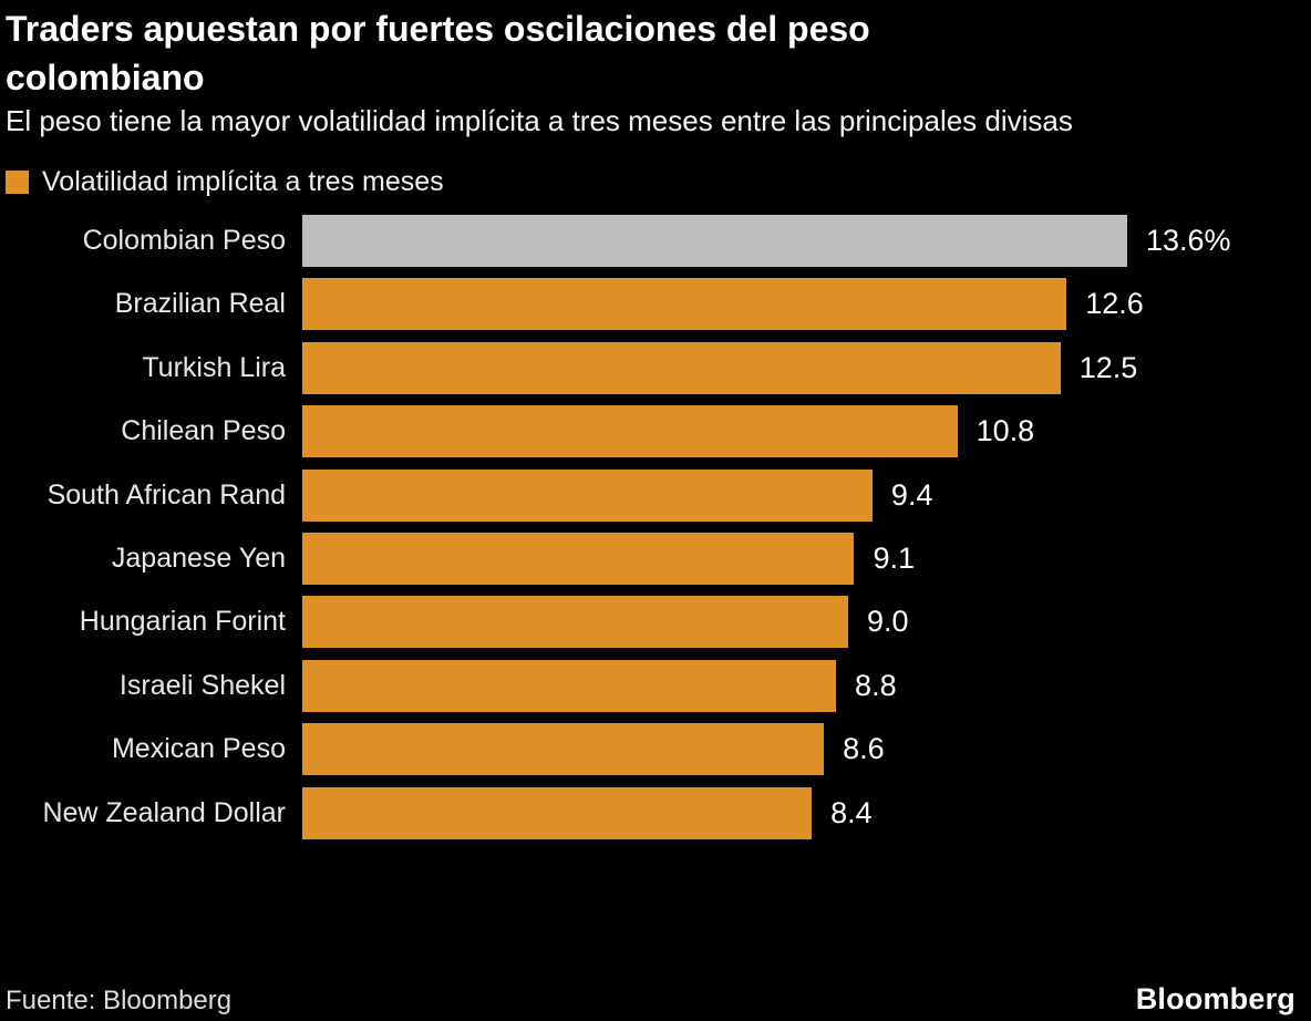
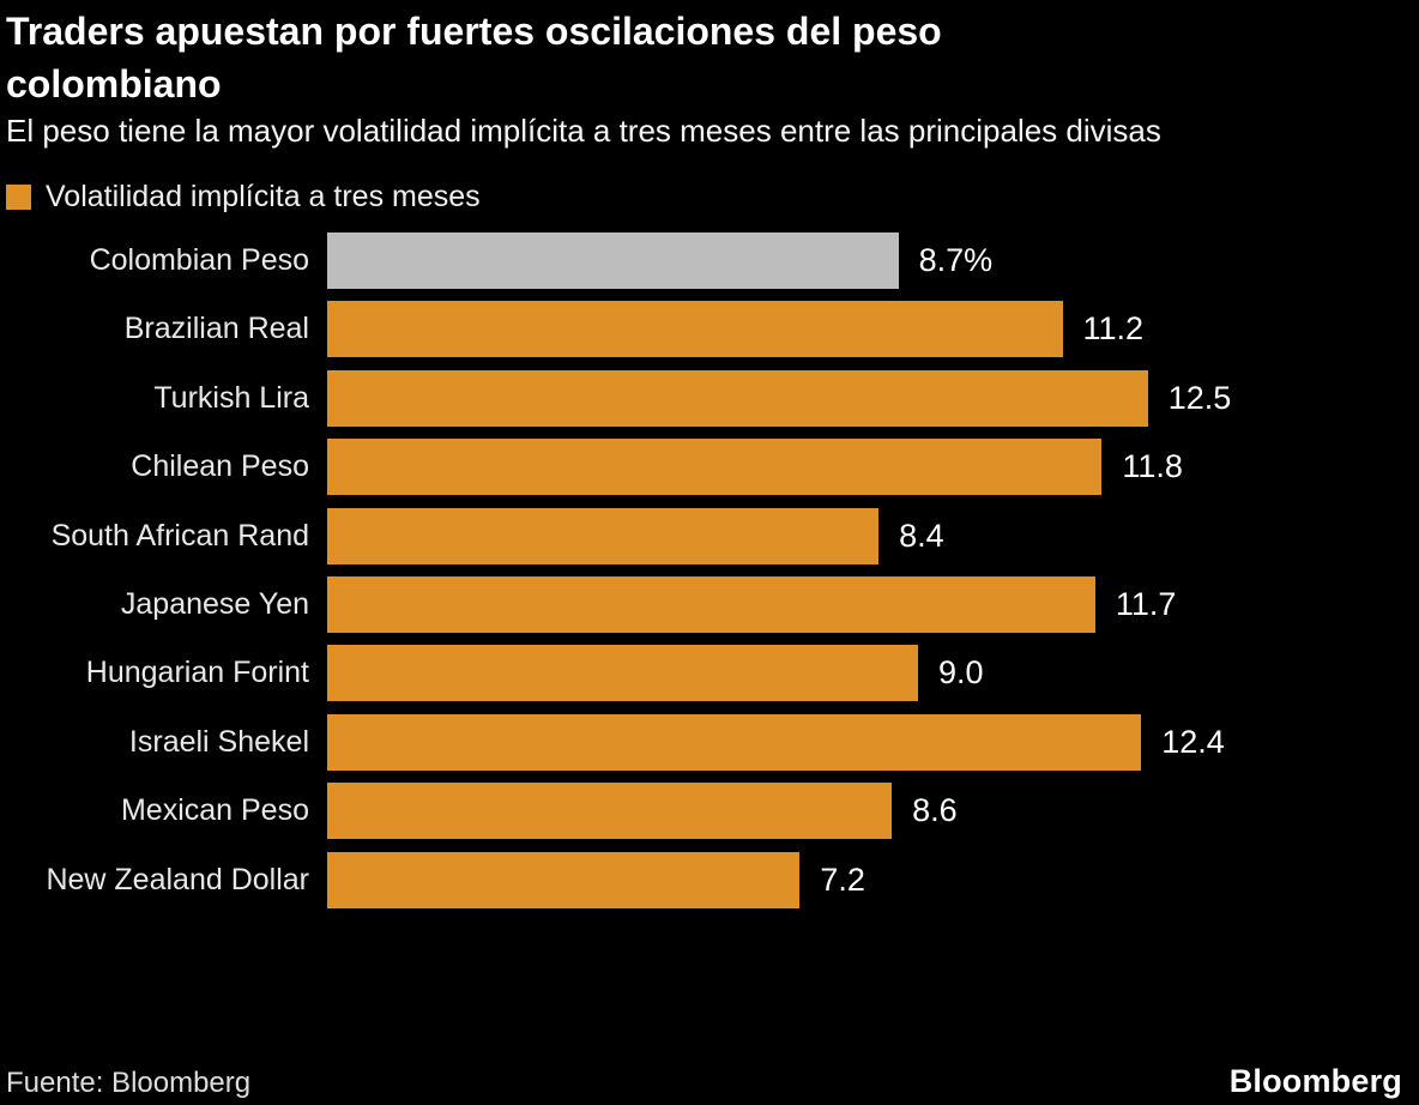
Colombian Peso: 13.6% -> 8.7%
Brazilian Real: 12.6 -> 11.2
Chilean Peso: 10.8 -> 11.8
South African Rand: 9.4 -> 8.4
Japanese Yen: 9.1 -> 11.7
Israeli Shekel: 8.8 -> 12.4
New Zealand Dollar: 8.4 -> 7.2
